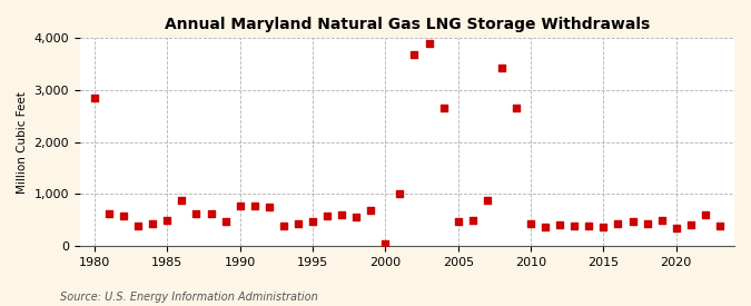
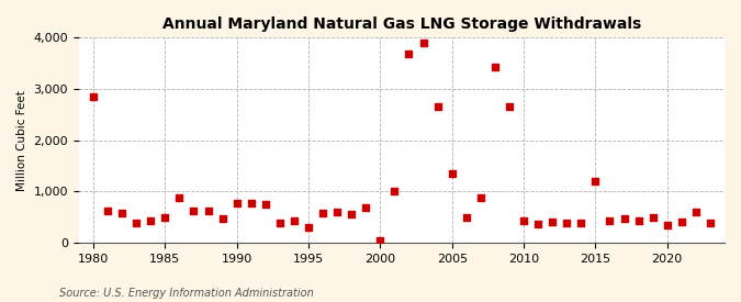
1995: 470 -> 300
2005: 480 -> 1,350
2015: 360 -> 1,200
